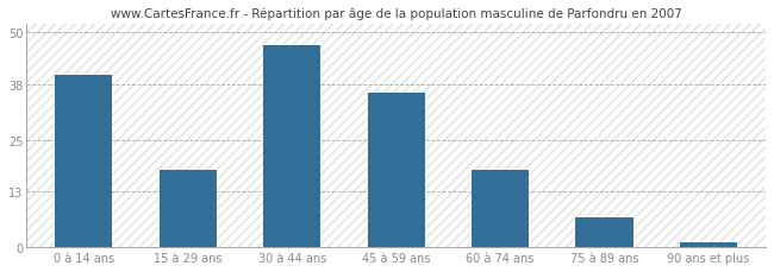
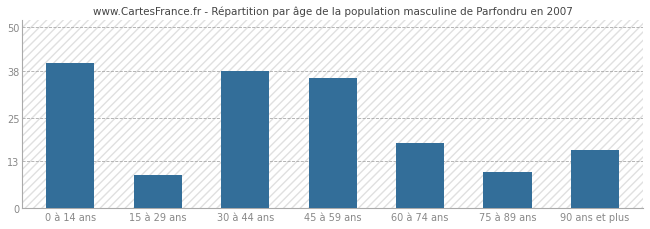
15 à 29 ans: 18 -> 9
30 à 44 ans: 47 -> 38
75 à 89 ans: 7 -> 10
90 ans et plus: 1 -> 16
